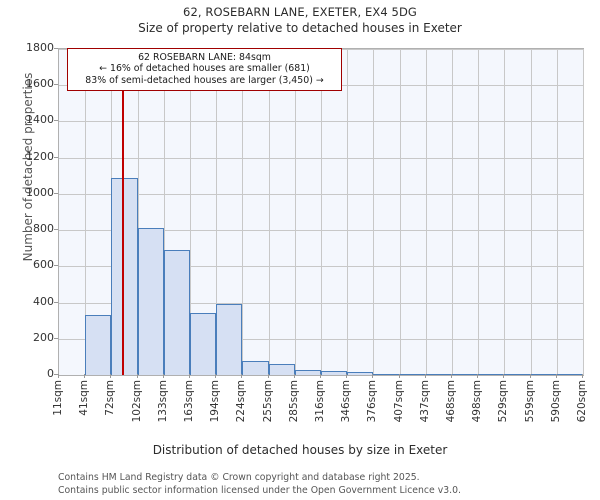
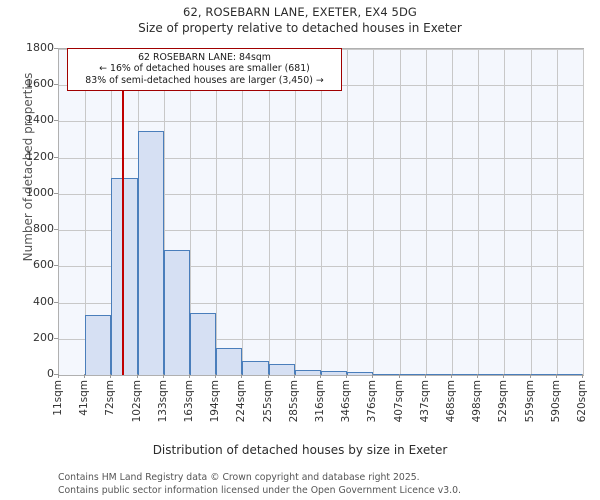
102sqm: 810 -> 1350
194sqm: 390 -> 150
